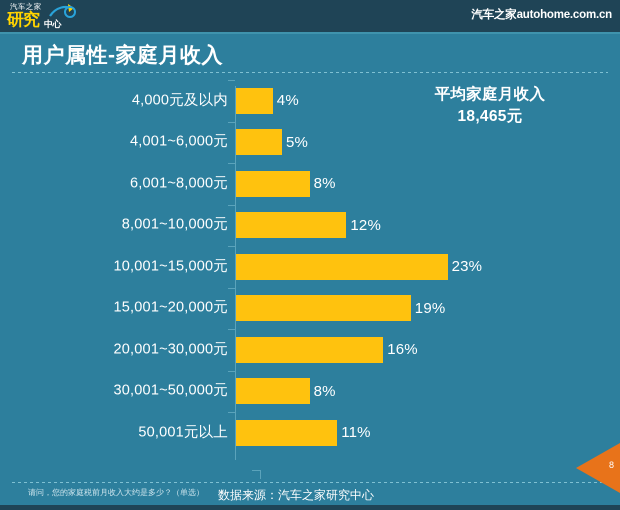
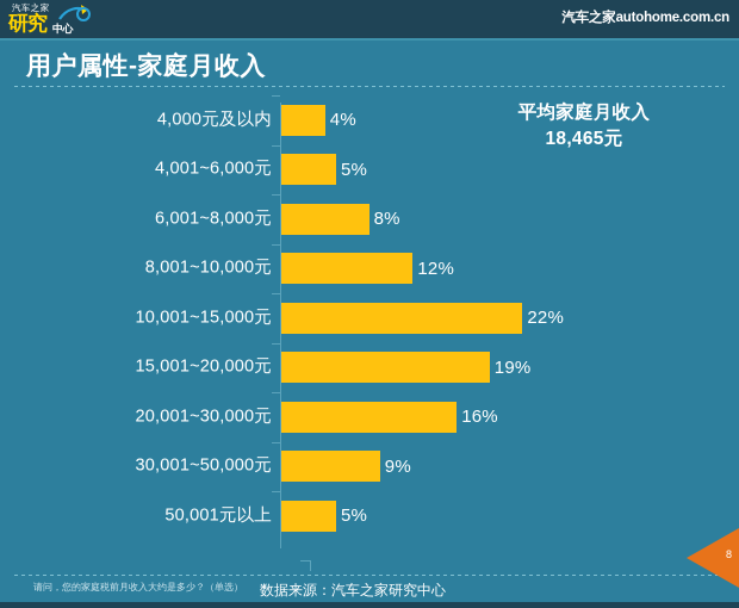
10,001~15,000元: 23% -> 22%
30,001~50,000元: 8% -> 9%
50,001元以上: 11% -> 5%
